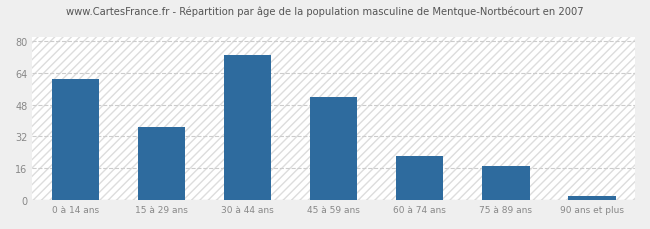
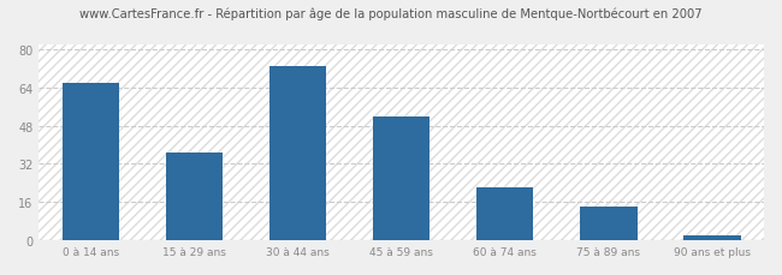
0 à 14 ans: 61 -> 66
75 à 89 ans: 17 -> 14
